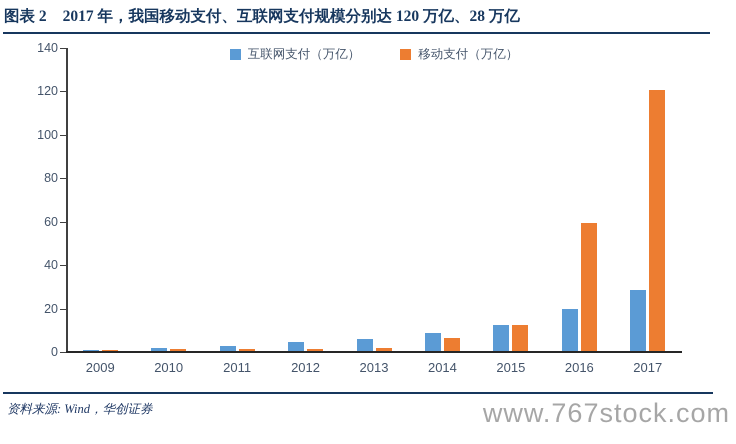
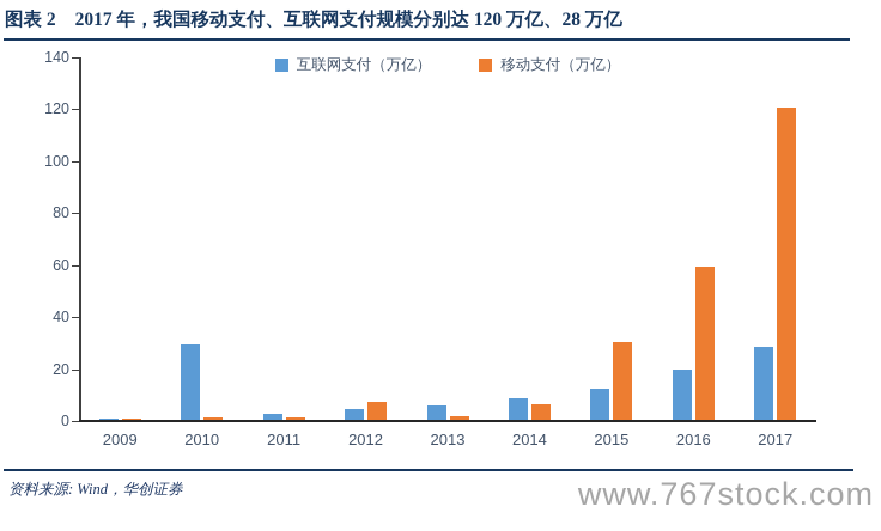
互联网支付（万亿）/2010: 1 -> 29
移动支付（万亿）/2012: 1 -> 7
移动支付（万亿）/2015: 12 -> 30
